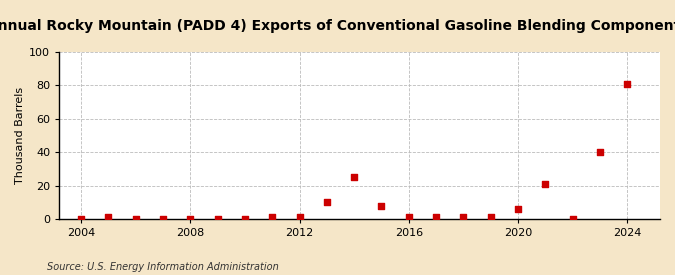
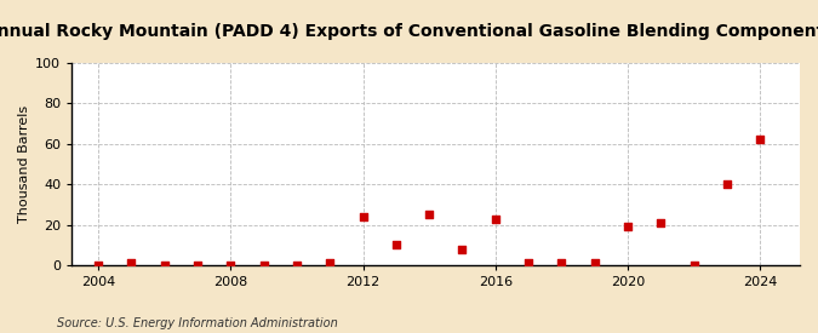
2012: 1 -> 24
2016: 1 -> 23
2020: 6 -> 19
2024: 81 -> 62
